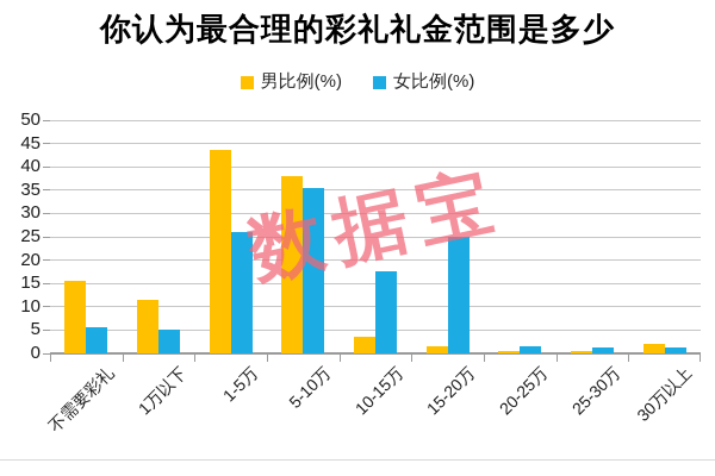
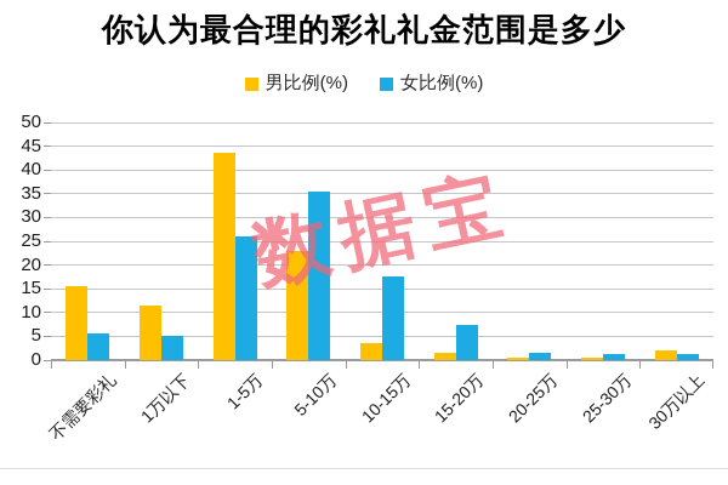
男比例(%)/5-10万: 38 -> 23
女比例(%)/15-20万: 25 -> 8
